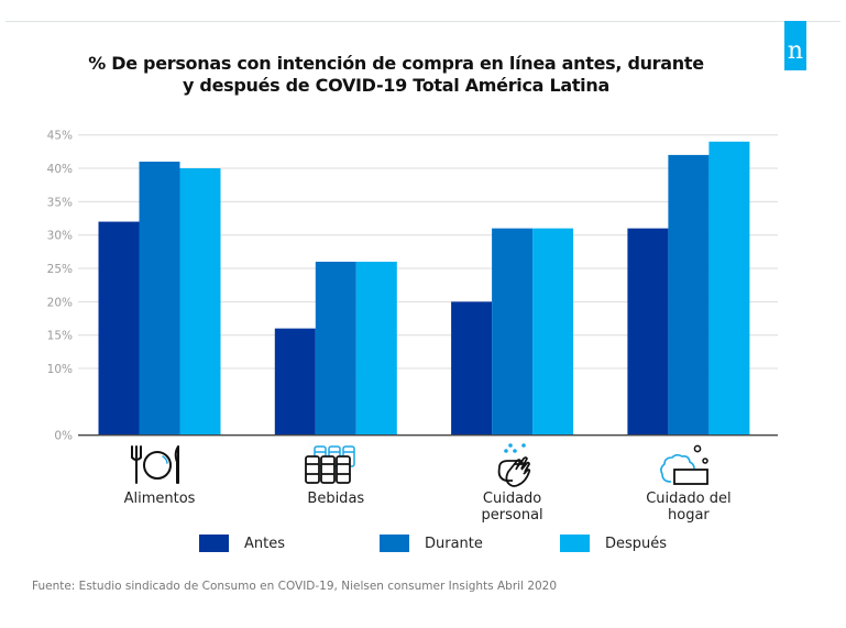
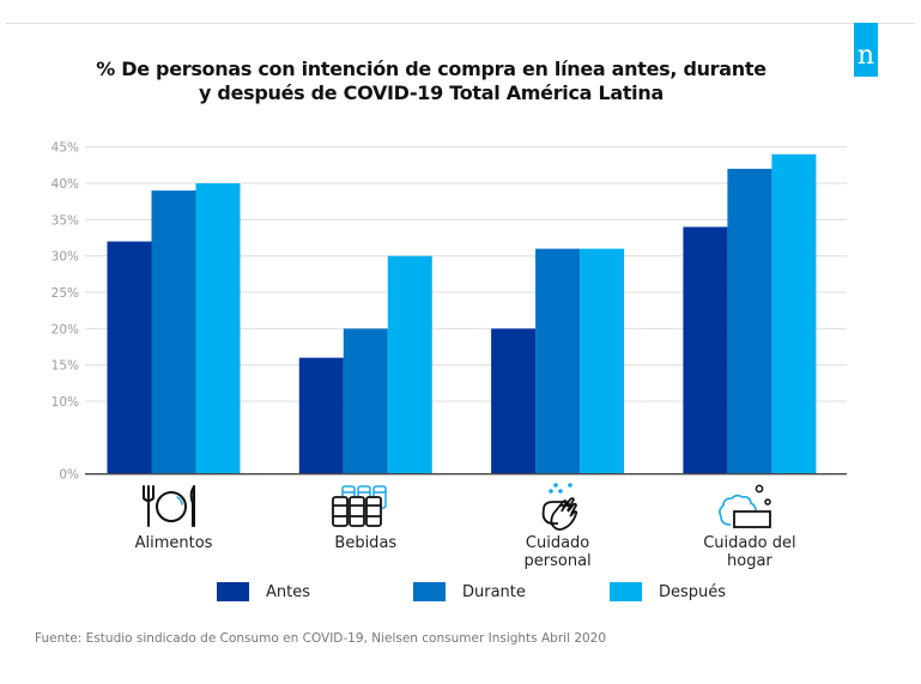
Durante/Alimentos: 41% -> 39%
Durante/Bebidas: 26% -> 20%
Después/Bebidas: 26% -> 30%
Antes/Cuidado del hogar: 31% -> 34%
